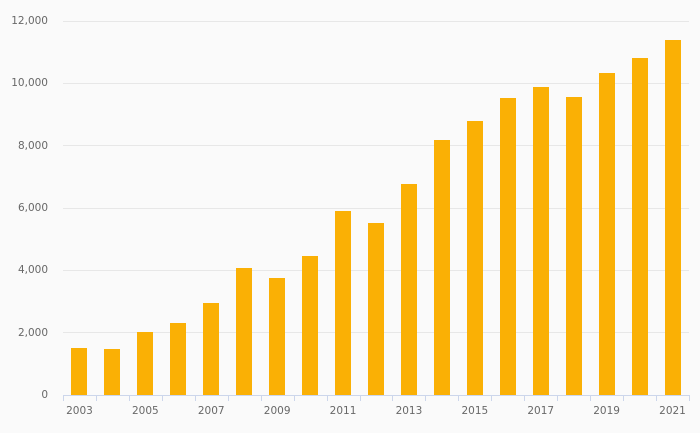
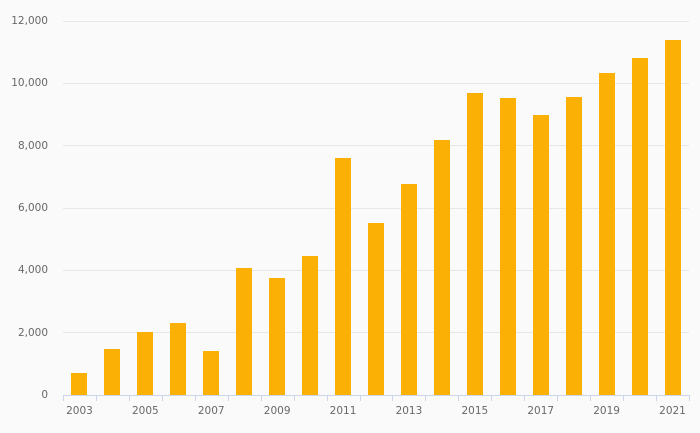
2003: 1500 -> 700
2007: 3000 -> 1400
2011: 5900 -> 7600
2015: 8800 -> 9700
2017: 9900 -> 9000
